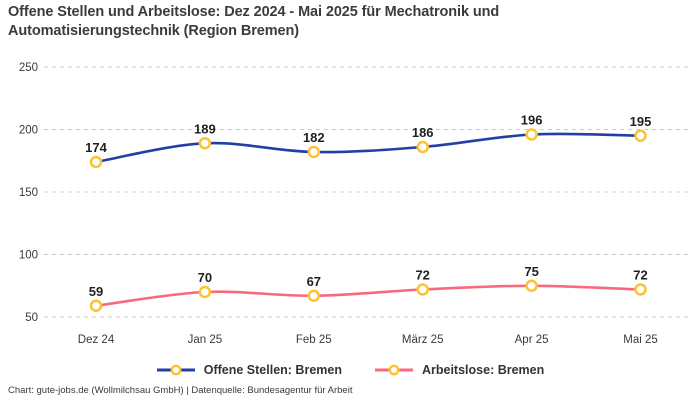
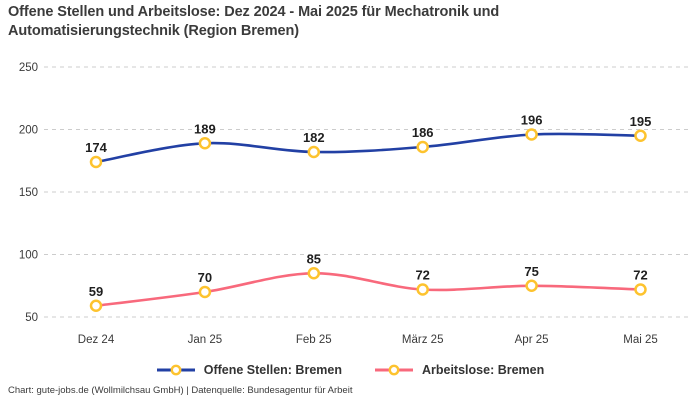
Arbeitslose: Bremen/Feb 25: 67 -> 85
